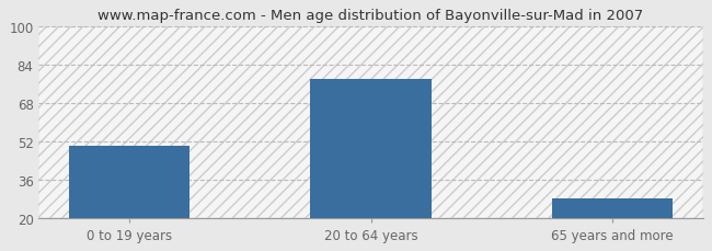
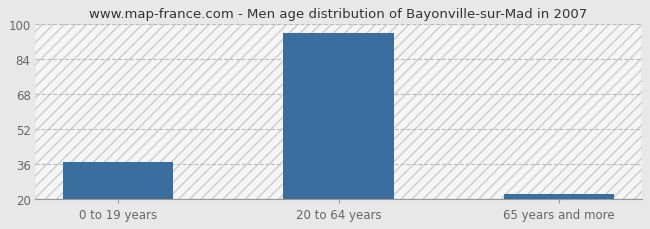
0 to 19 years: 50 -> 37
20 to 64 years: 78 -> 96
65 years and more: 28 -> 22
